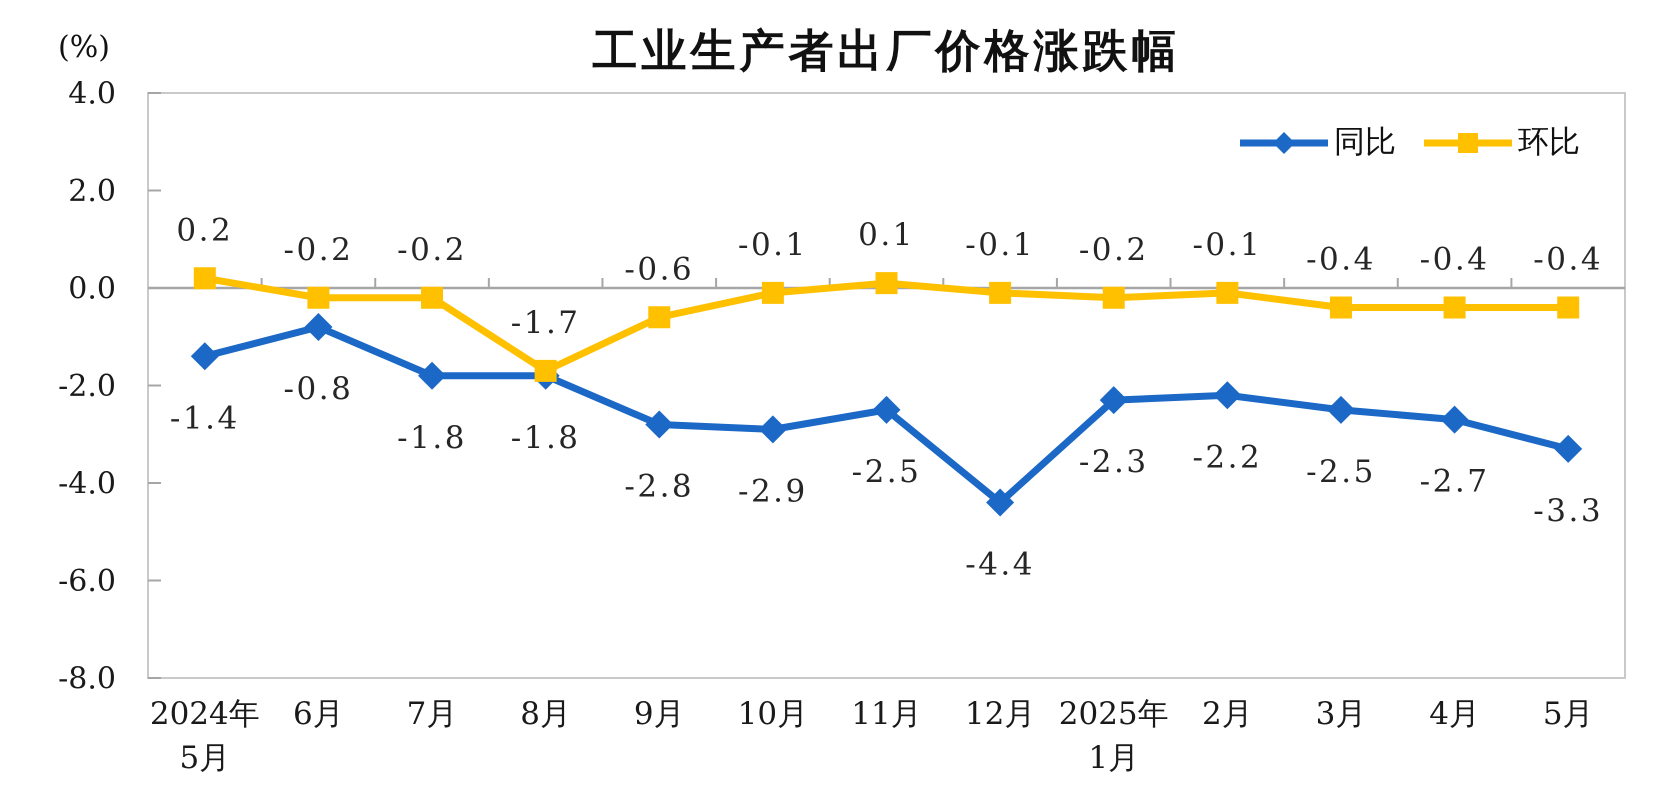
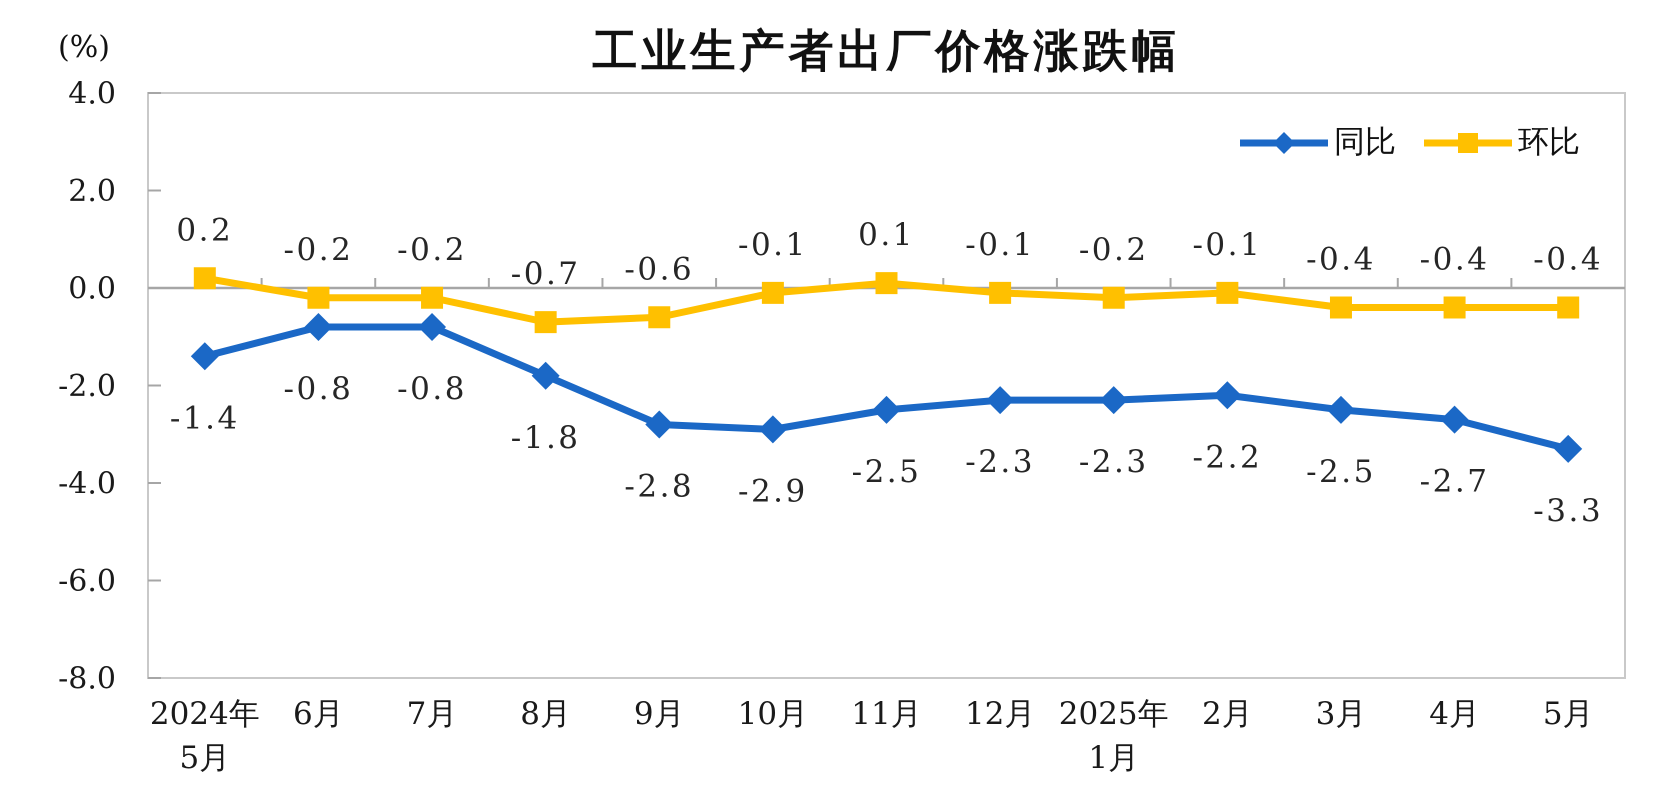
同比/7月: -1.8 -> -0.8
环比/8月: -1.7 -> -0.7
同比/12月: -4.4 -> -2.3
